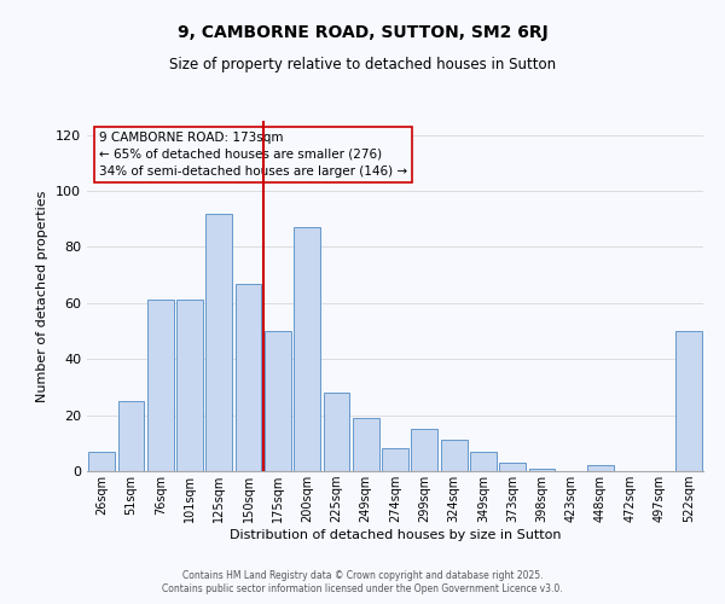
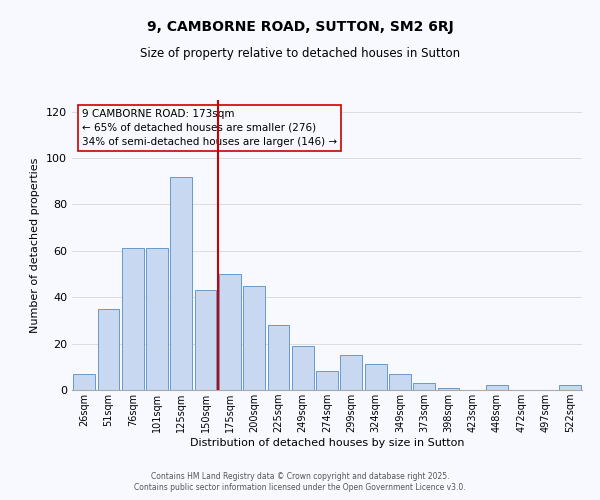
51sqm: 25 -> 35
150sqm: 67 -> 43
200sqm: 87 -> 45
522sqm: 50 -> 2
